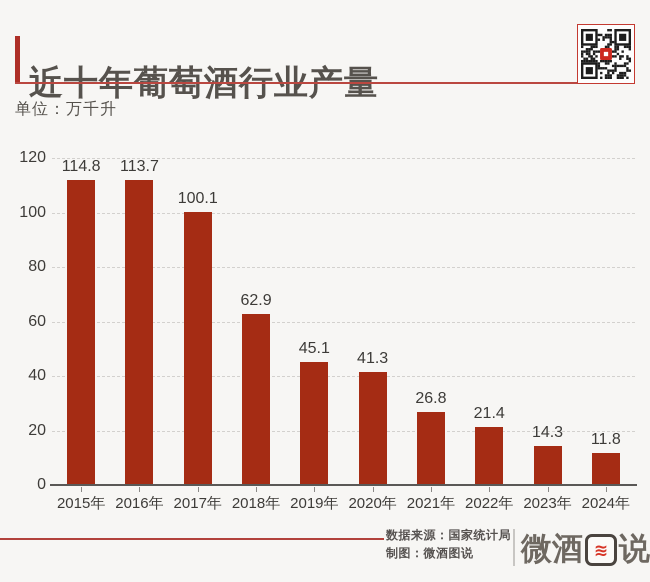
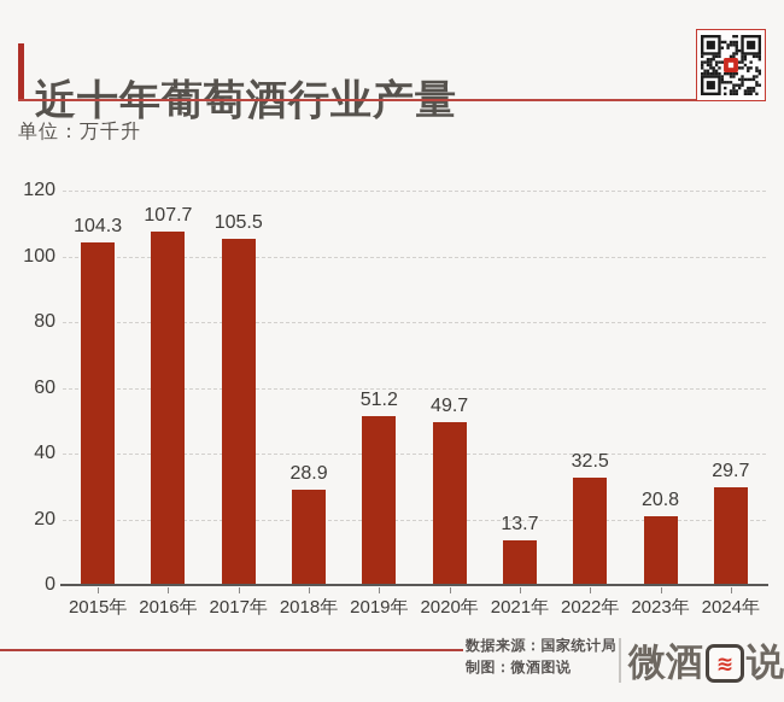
2015年: 114.8 -> 104.3
2016年: 113.7 -> 107.7
2017年: 100.1 -> 105.5
2018年: 62.9 -> 28.9
2019年: 45.1 -> 51.2
2020年: 41.3 -> 49.7
2021年: 26.8 -> 13.7
2022年: 21.4 -> 32.5
2023年: 14.3 -> 20.8
2024年: 11.8 -> 29.7
